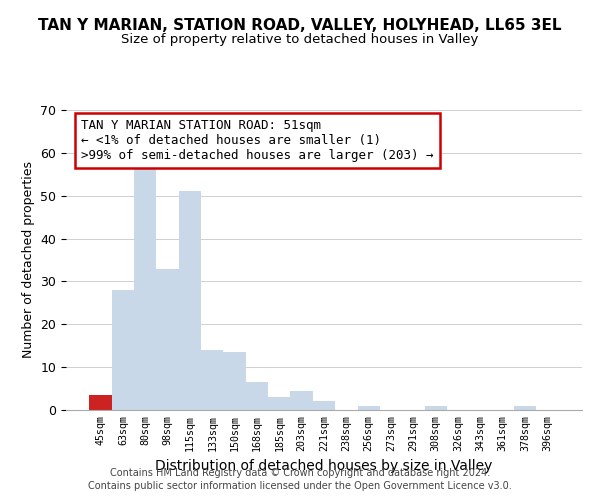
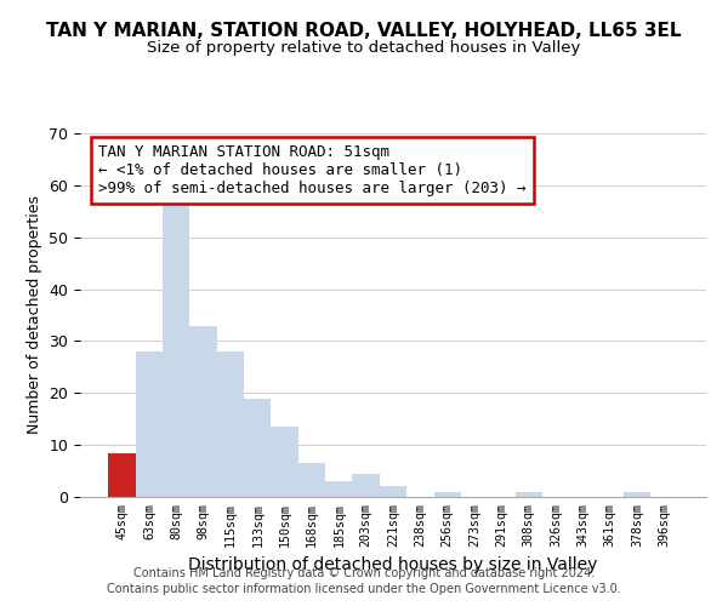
45sqm: 3.5 -> 8.5
115sqm: 51.0 -> 28.0
133sqm: 14.0 -> 19.0
